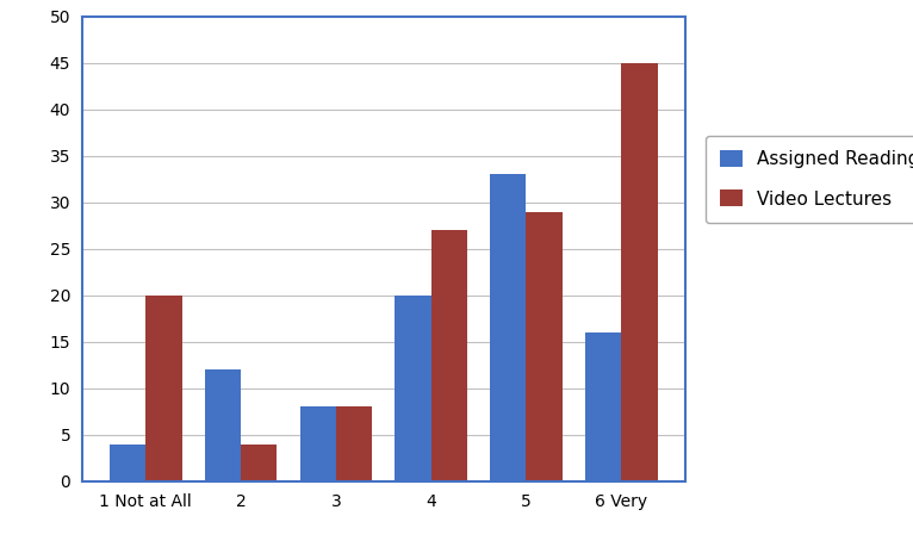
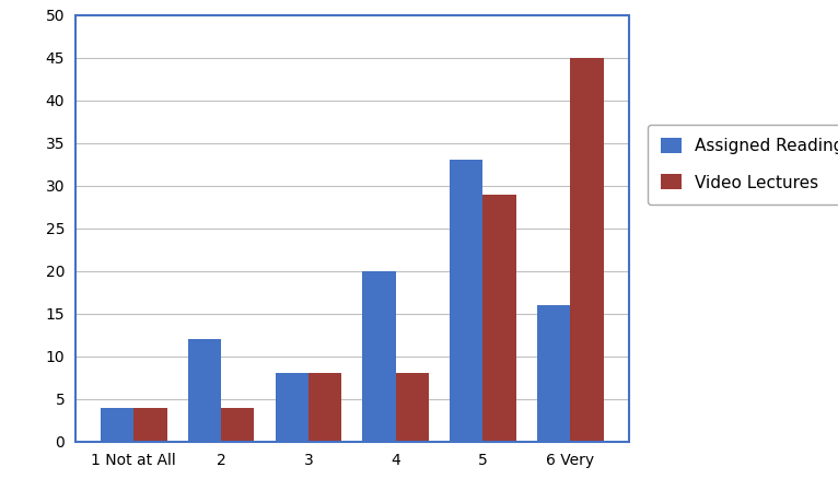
Video Lectures/1 Not at All: 20 -> 4
Video Lectures/4: 27 -> 8
